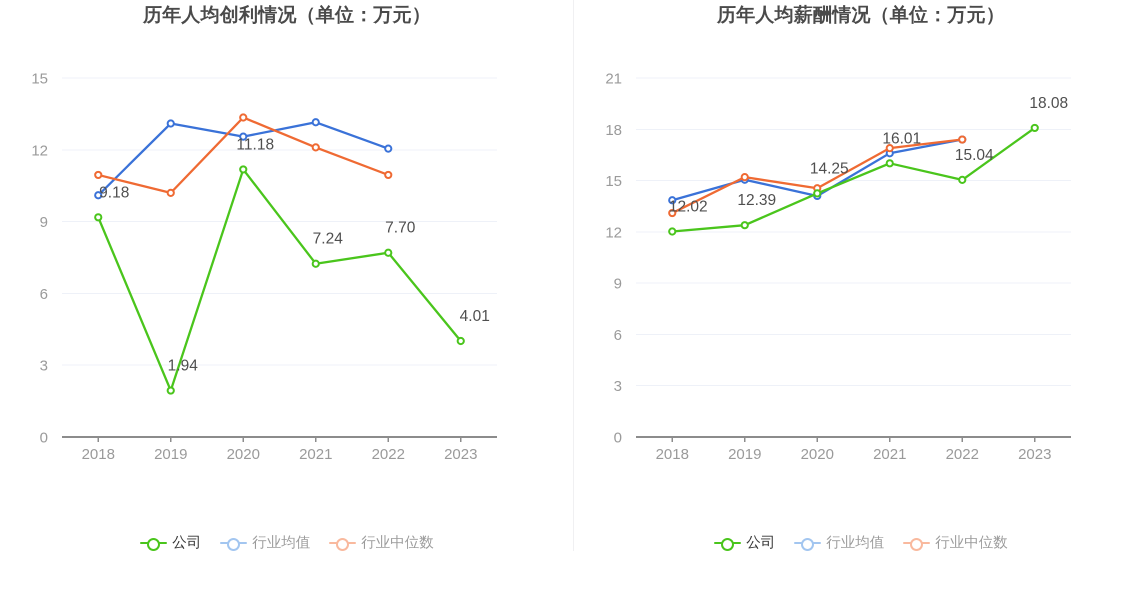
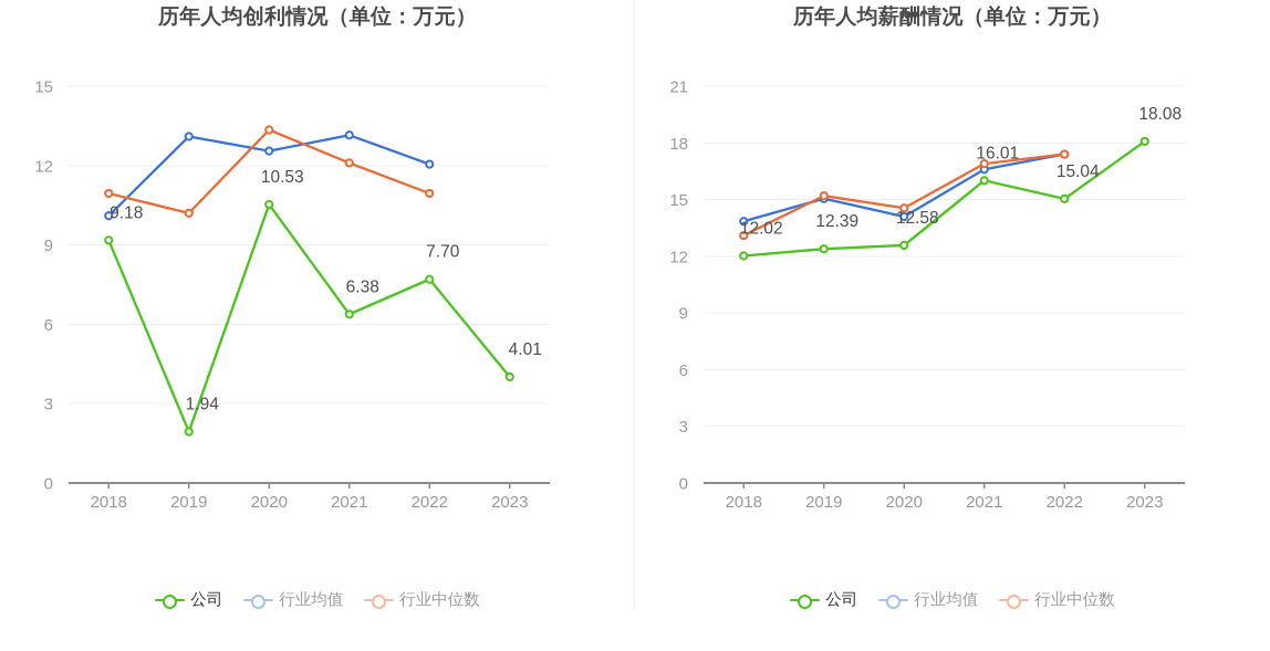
历年人均创利情况（单位：万元）/公司/2020: 11.18 -> 10.53
历年人均创利情况（单位：万元）/公司/2021: 7.24 -> 6.38
历年人均薪酬情况（单位：万元）/公司/2020: 14.25 -> 12.58
